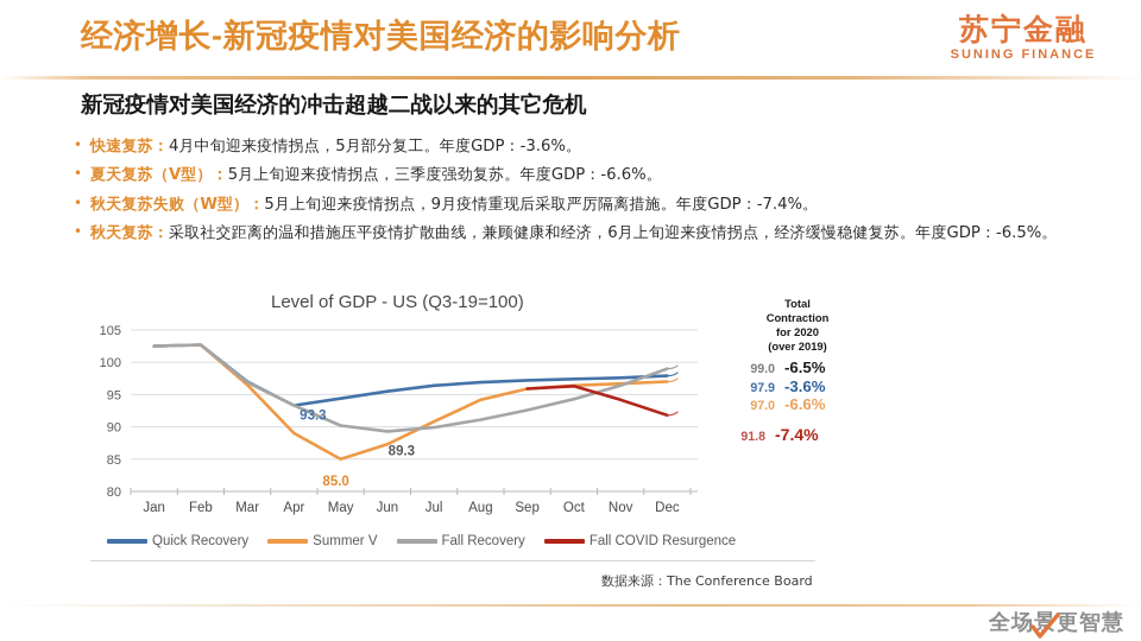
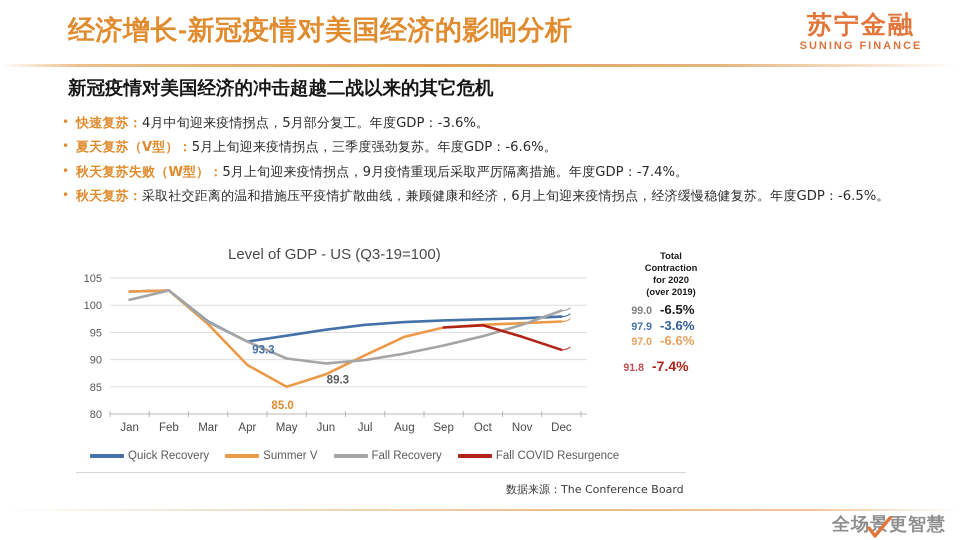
Fall Recovery/Jan: 102 -> 101
